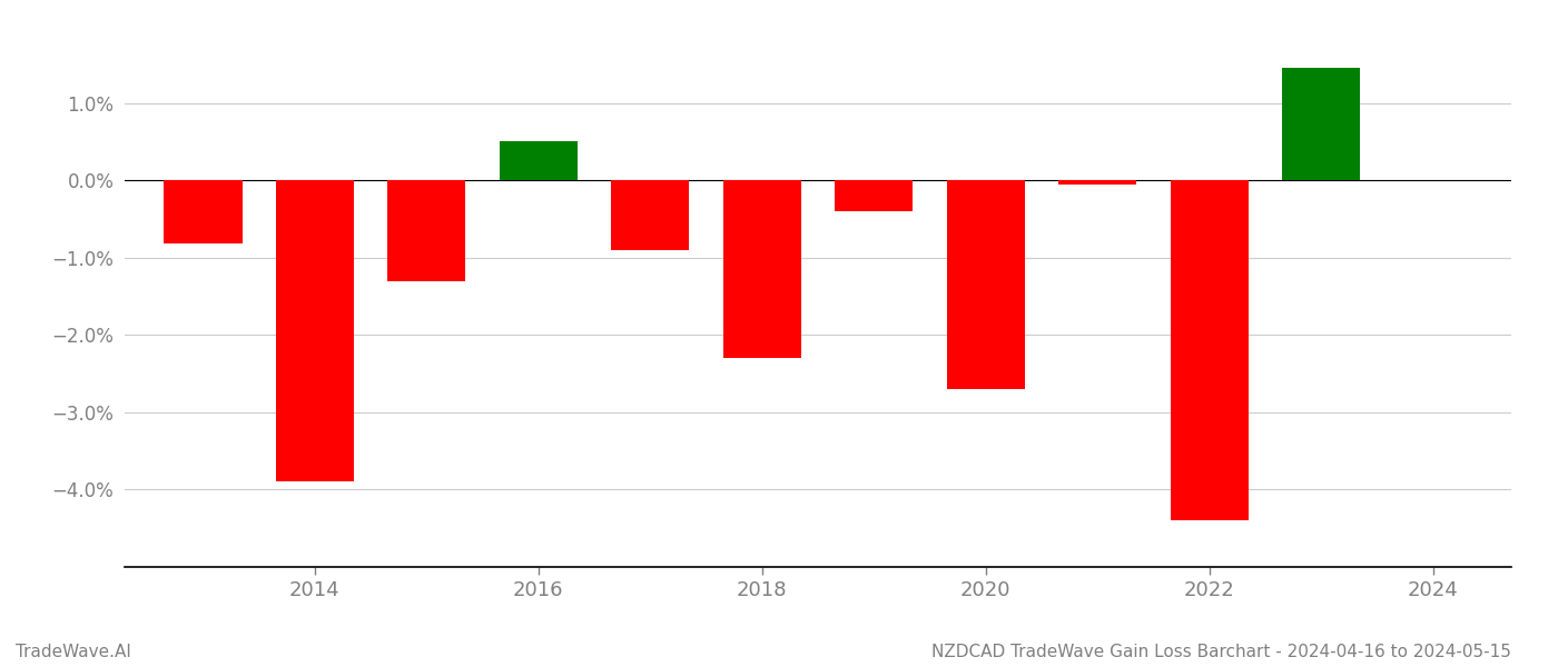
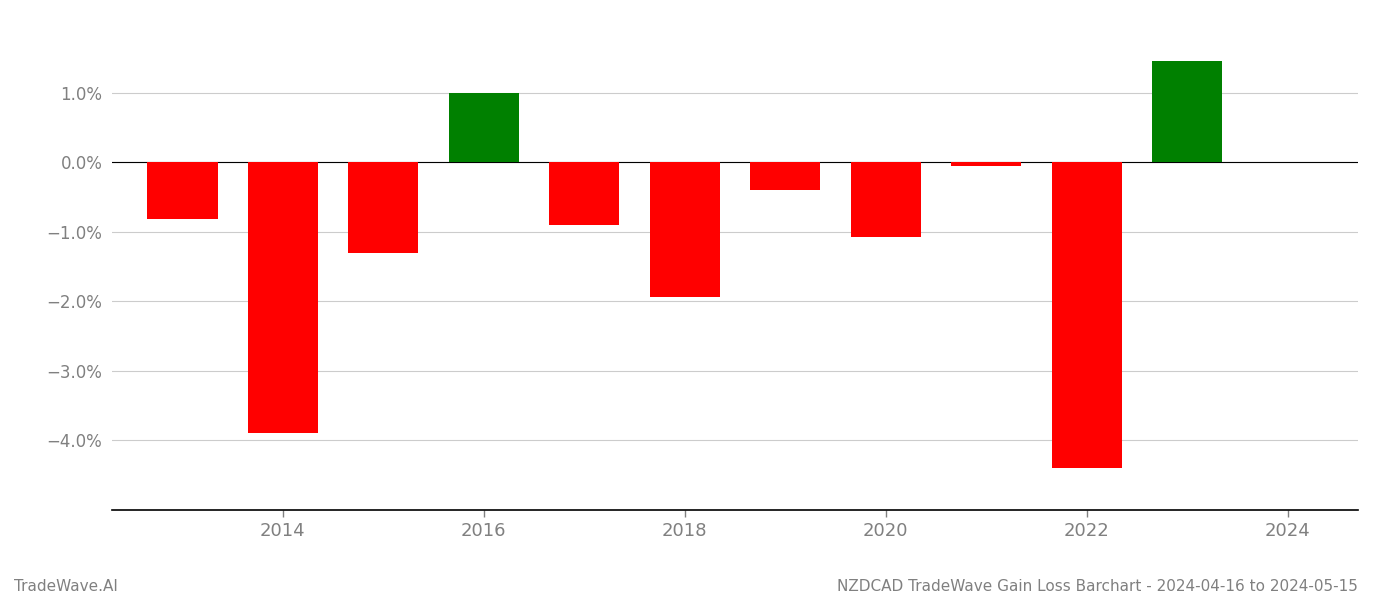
2016: 0.50% -> 1.00%
2018: -2.30% -> -1.94%
2020: -2.70% -> -1.08%
